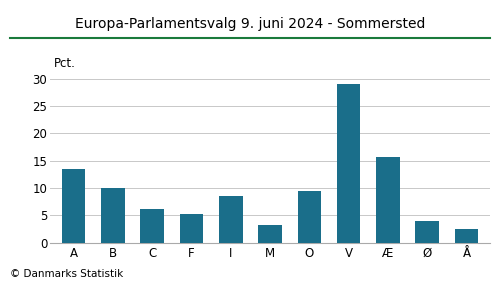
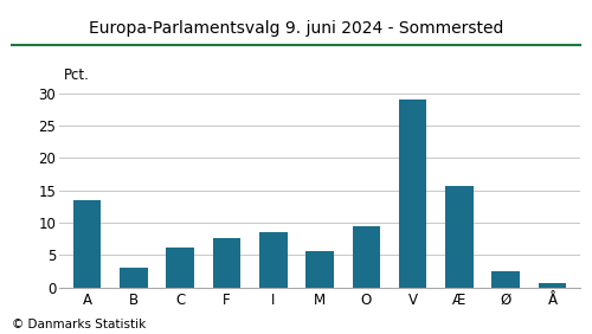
B: 10.0 -> 3.0
F: 5.2 -> 7.6
M: 3.2 -> 5.5
Ø: 4.0 -> 2.5
Å: 2.4 -> 0.7
